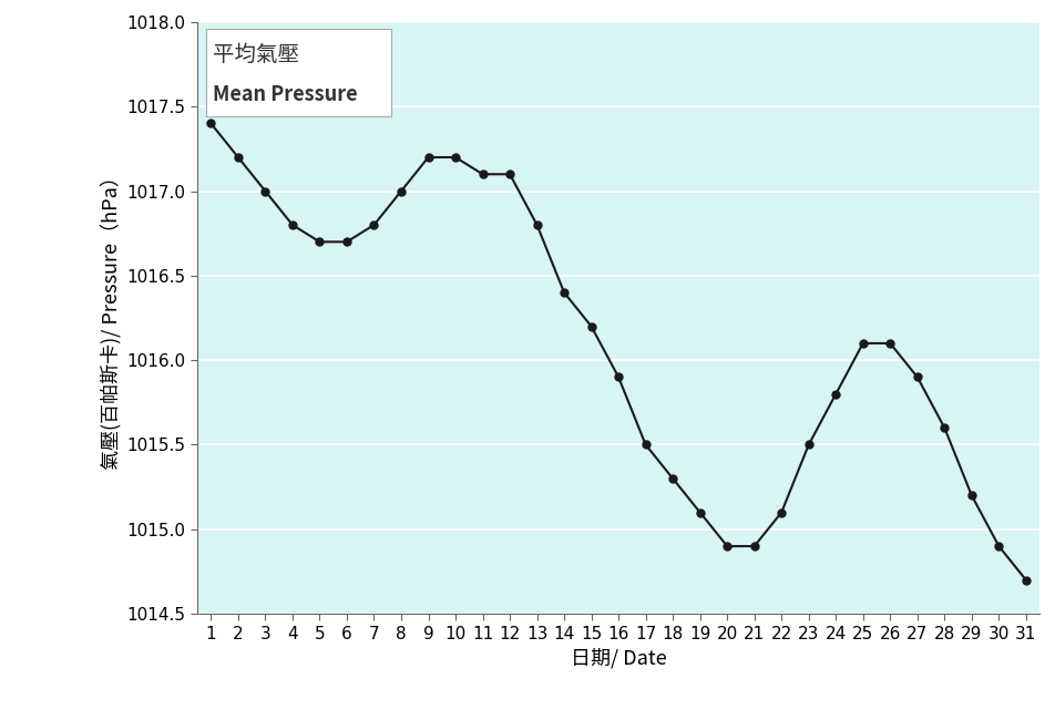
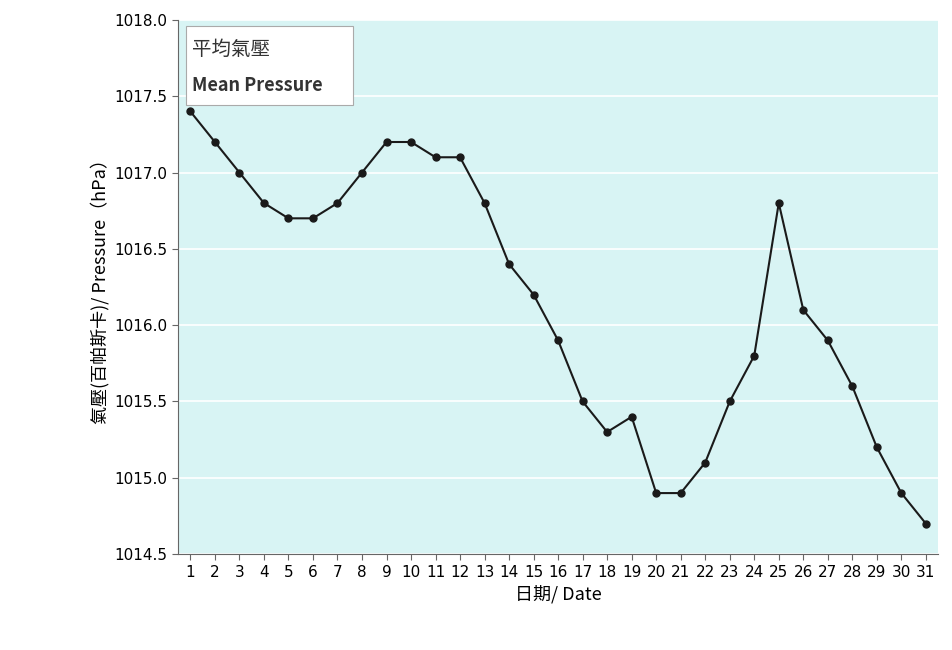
19: 1015.1 -> 1015.4
25: 1016.1 -> 1016.8
